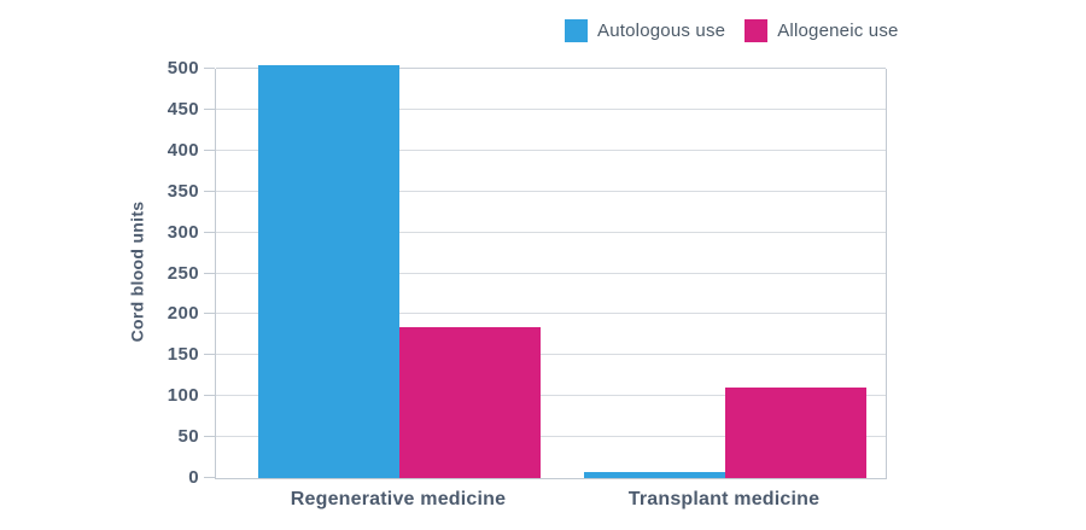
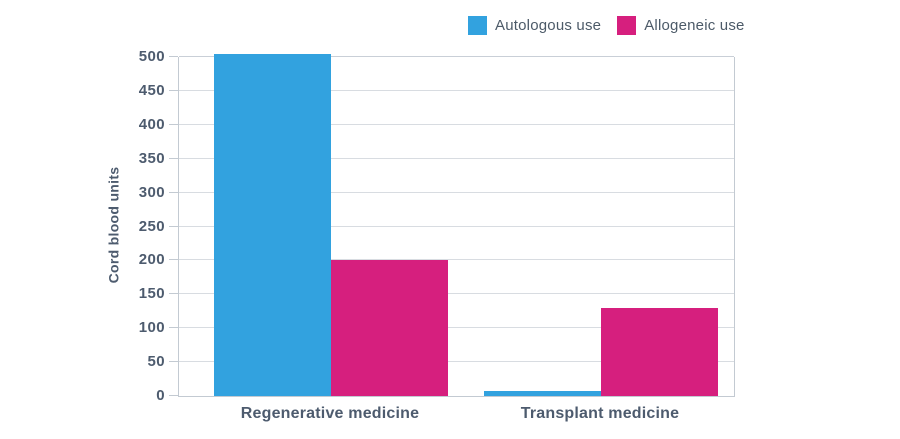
Allogeneic use/Regenerative medicine: 180 -> 200
Allogeneic use/Transplant medicine: 110 -> 130
